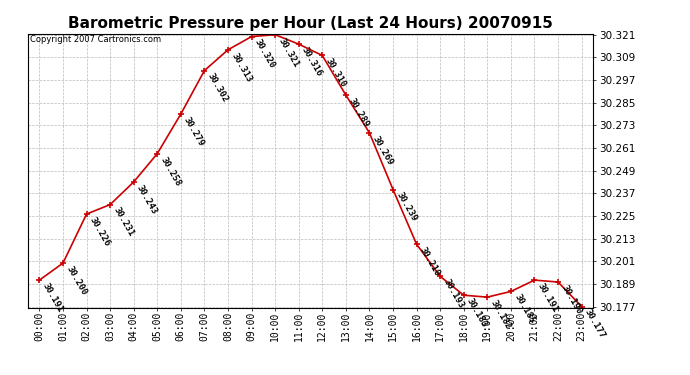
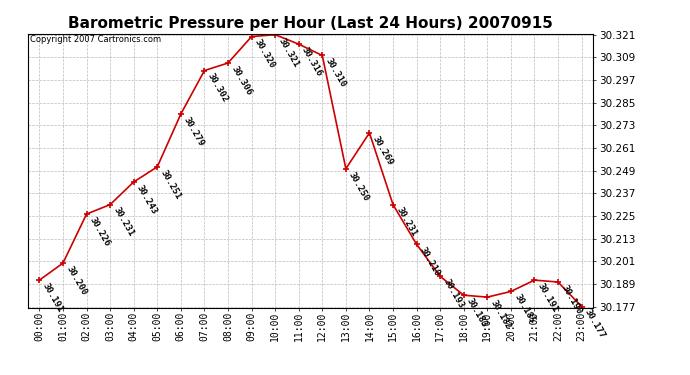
05:00: 30.258 -> 30.251
08:00: 30.313 -> 30.306
13:00: 30.289 -> 30.250
15:00: 30.239 -> 30.231
